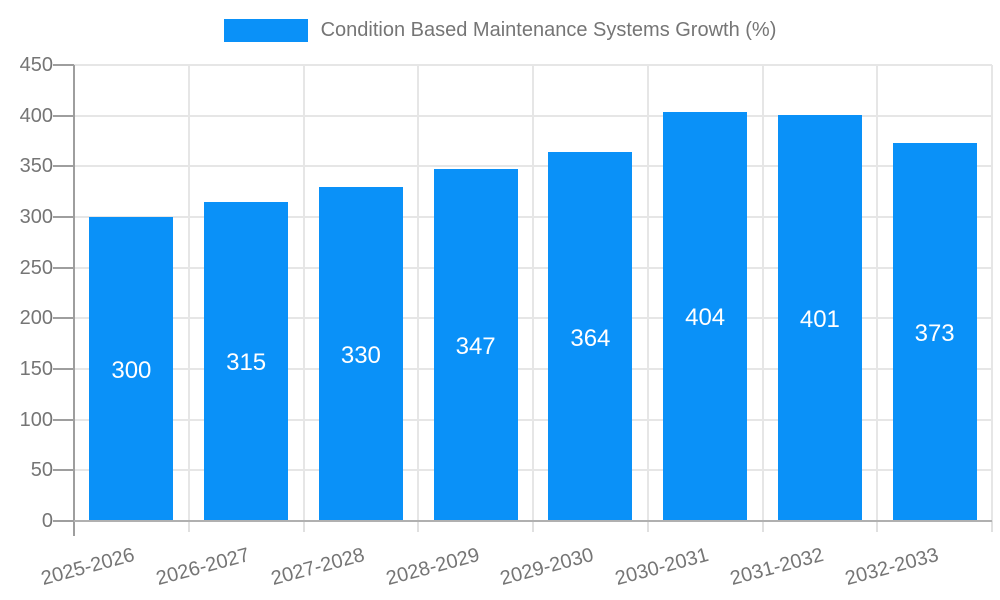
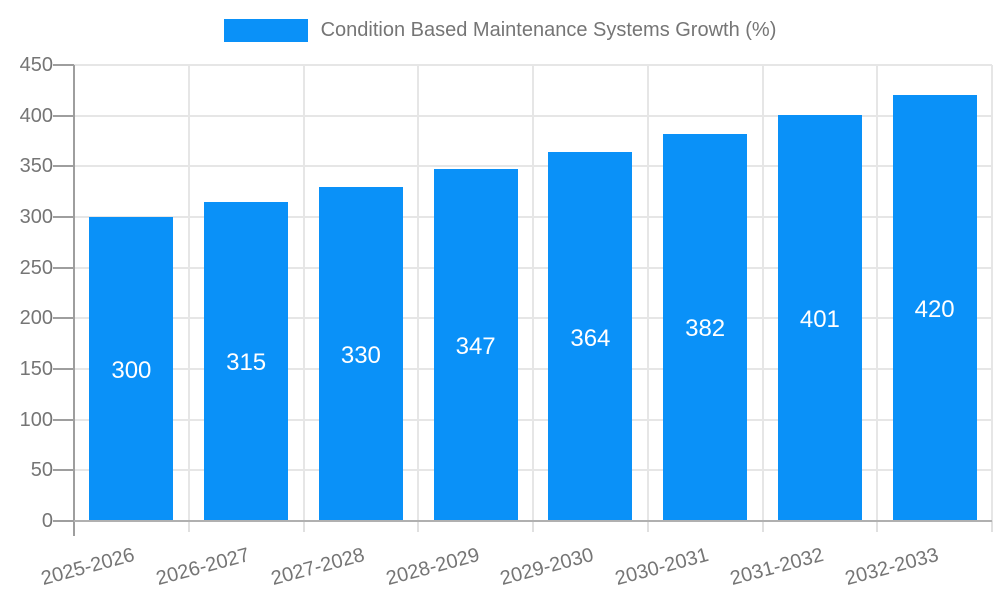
2030-2031: 404 -> 382
2032-2033: 373 -> 420
